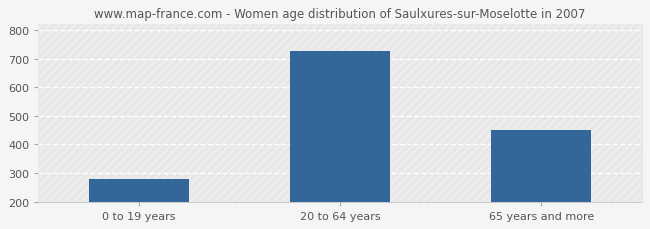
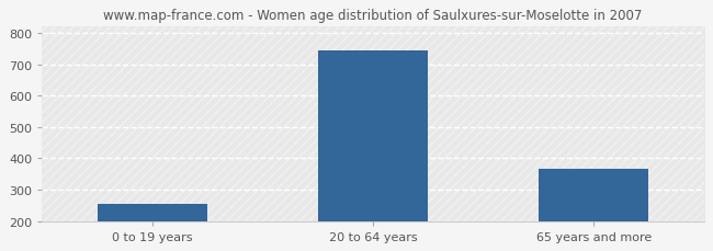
0 to 19 years: 280 -> 255
20 to 64 years: 725 -> 745
65 years and more: 450 -> 365
